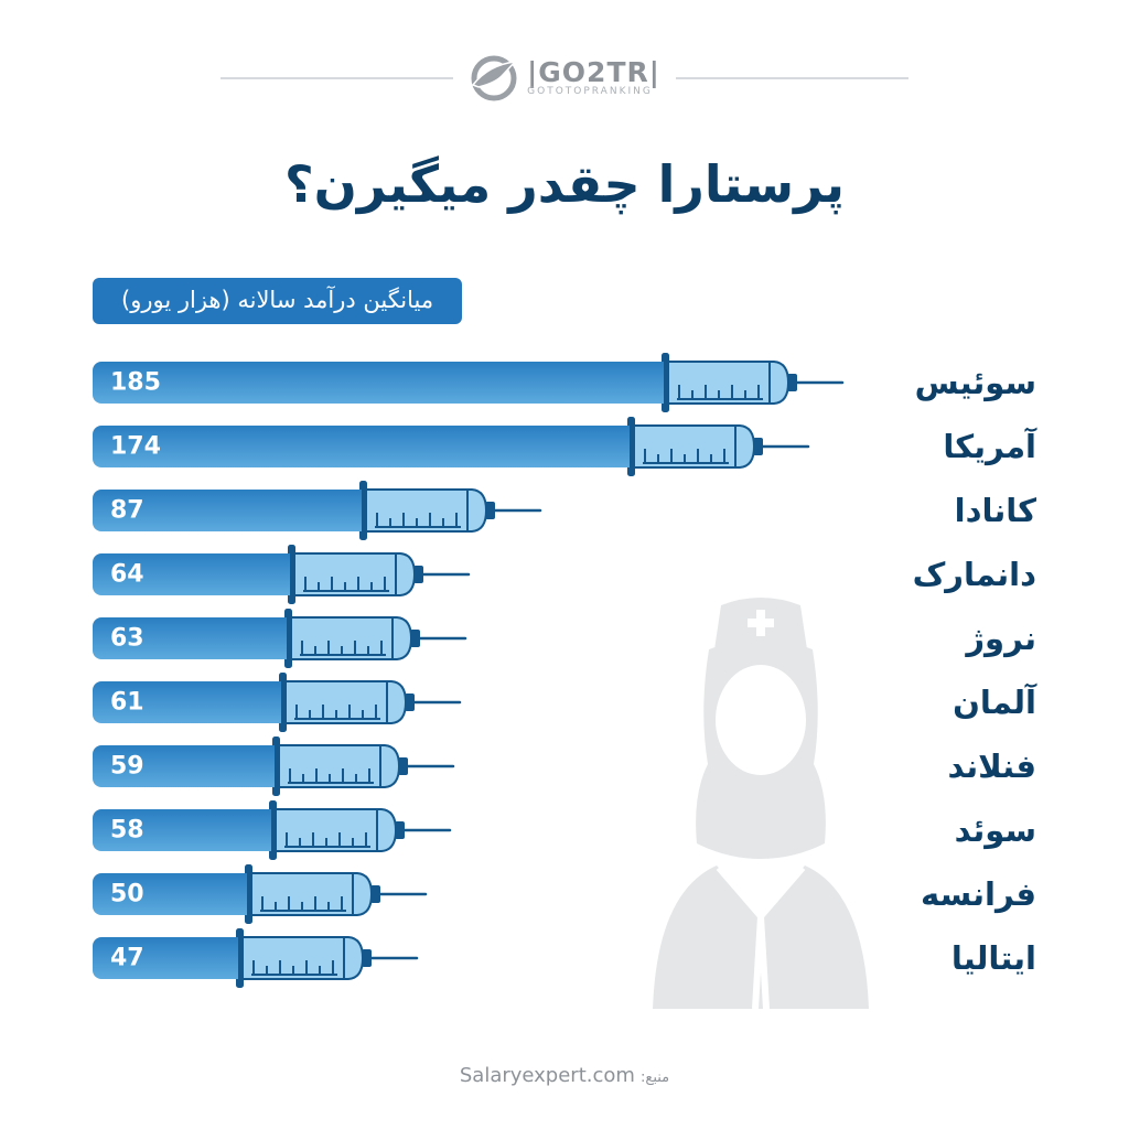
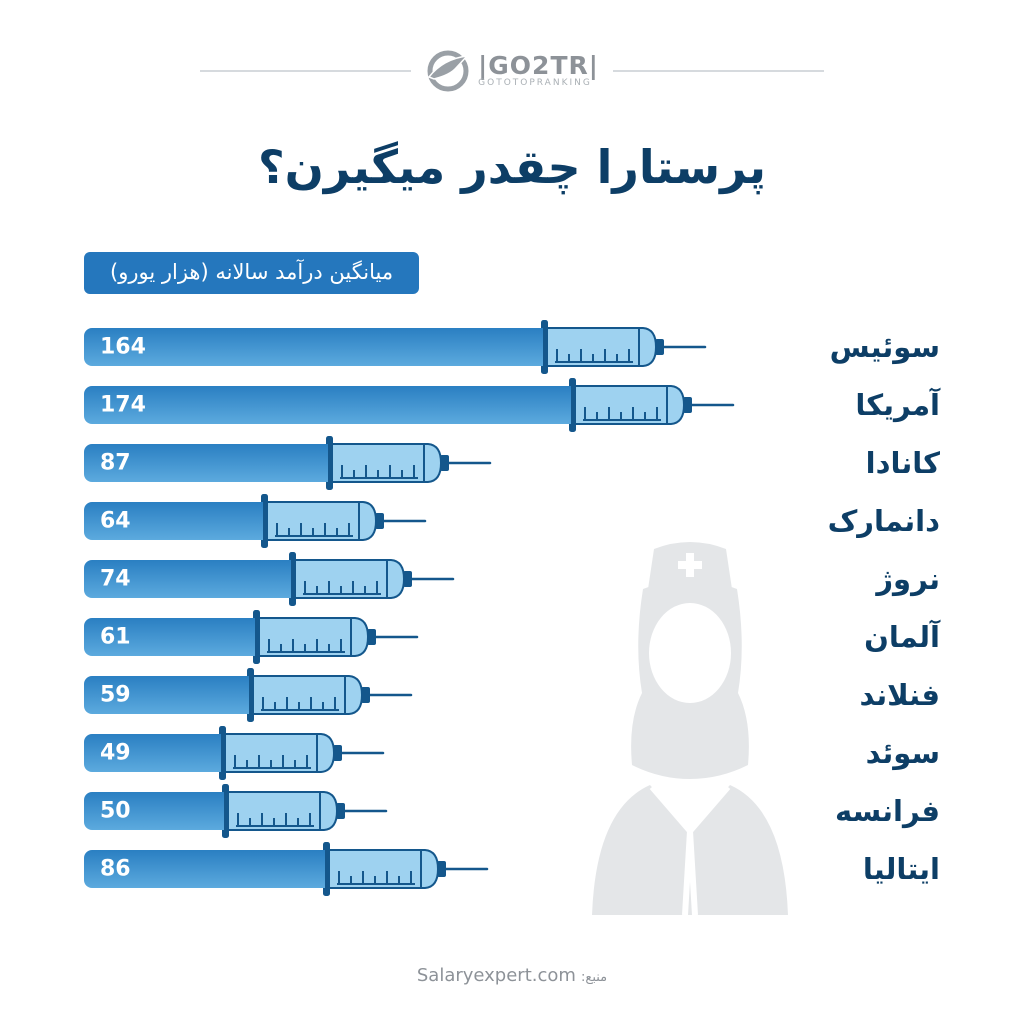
سوئیس: 185 -> 164
نروژ: 63 -> 74
سوئد: 58 -> 49
ایتالیا: 47 -> 86
